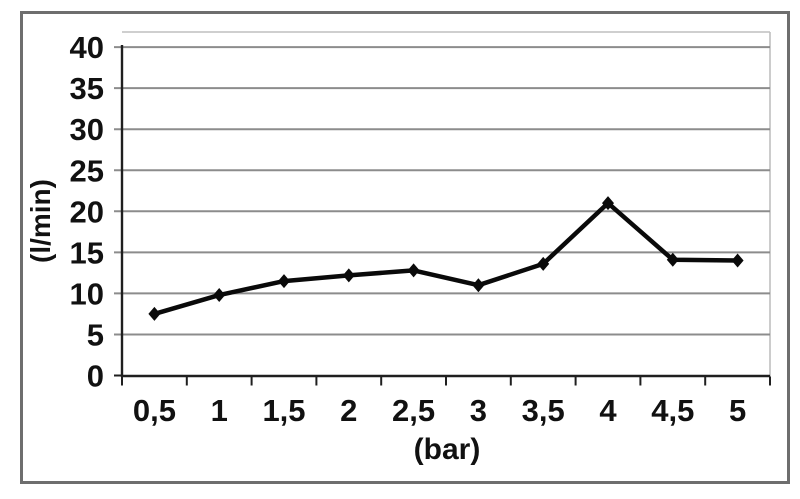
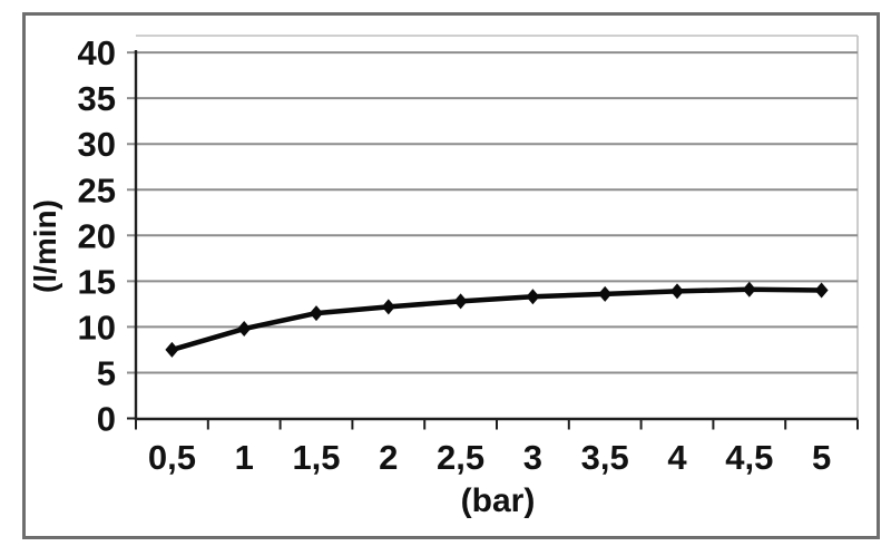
3: 11 -> 13
4: 21 -> 14
